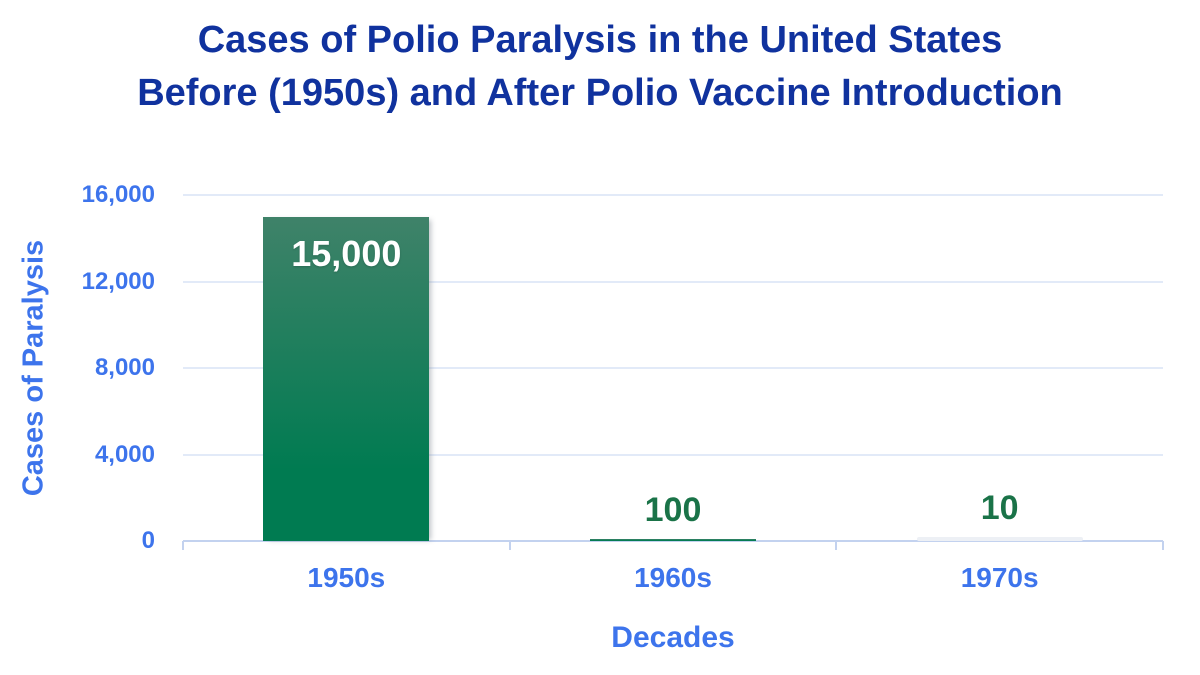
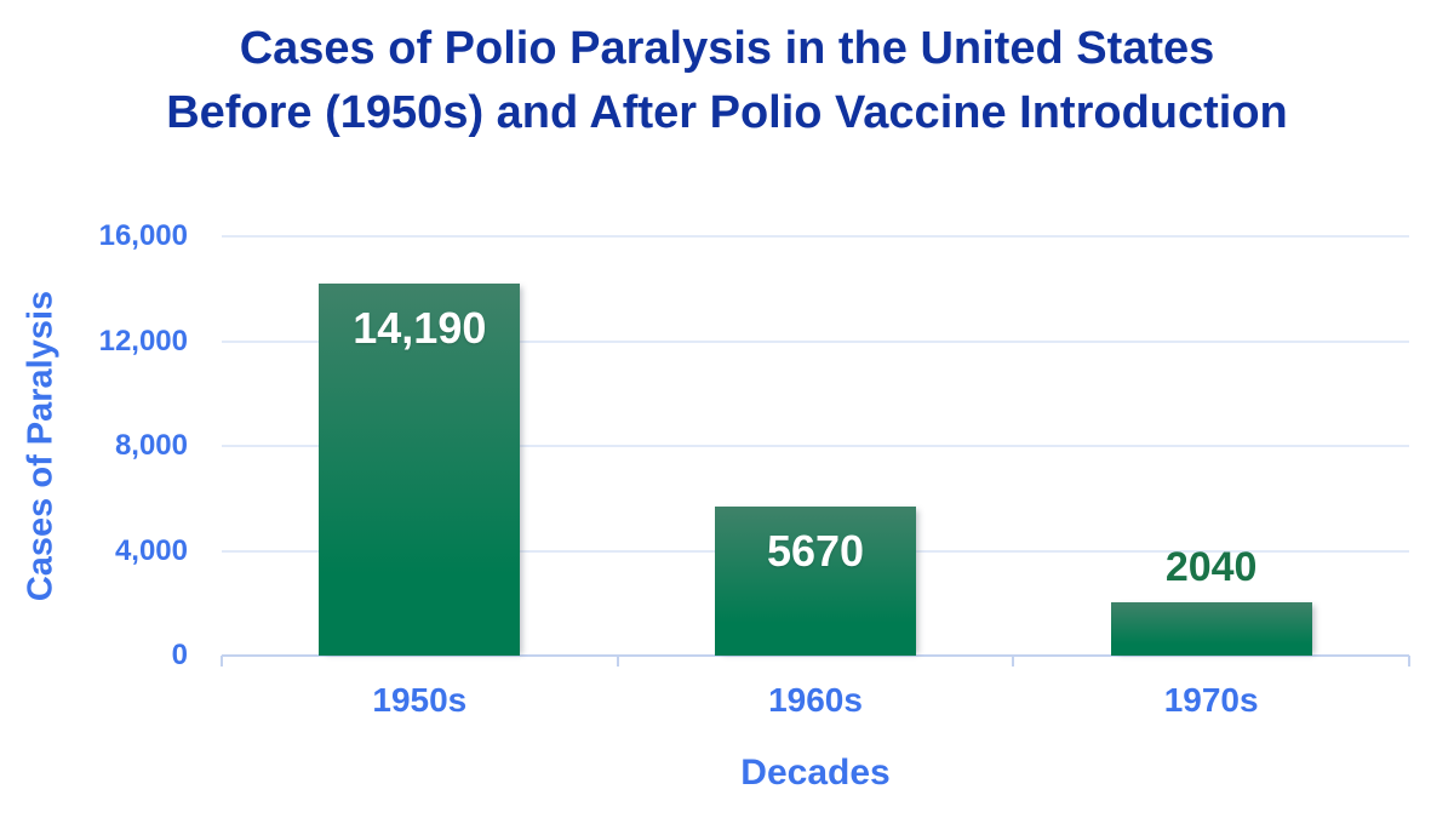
1950s: 15,000 -> 14,190
1960s: 100 -> 5670
1970s: 10 -> 2040
